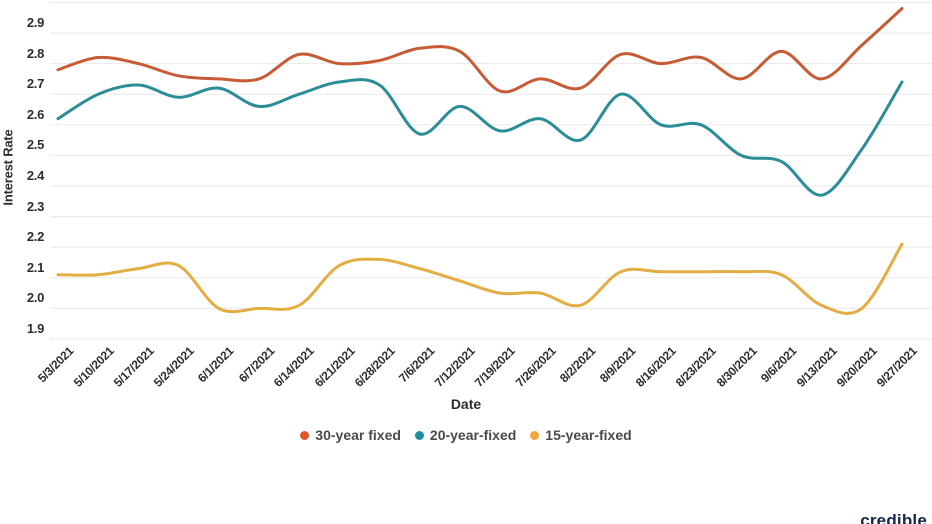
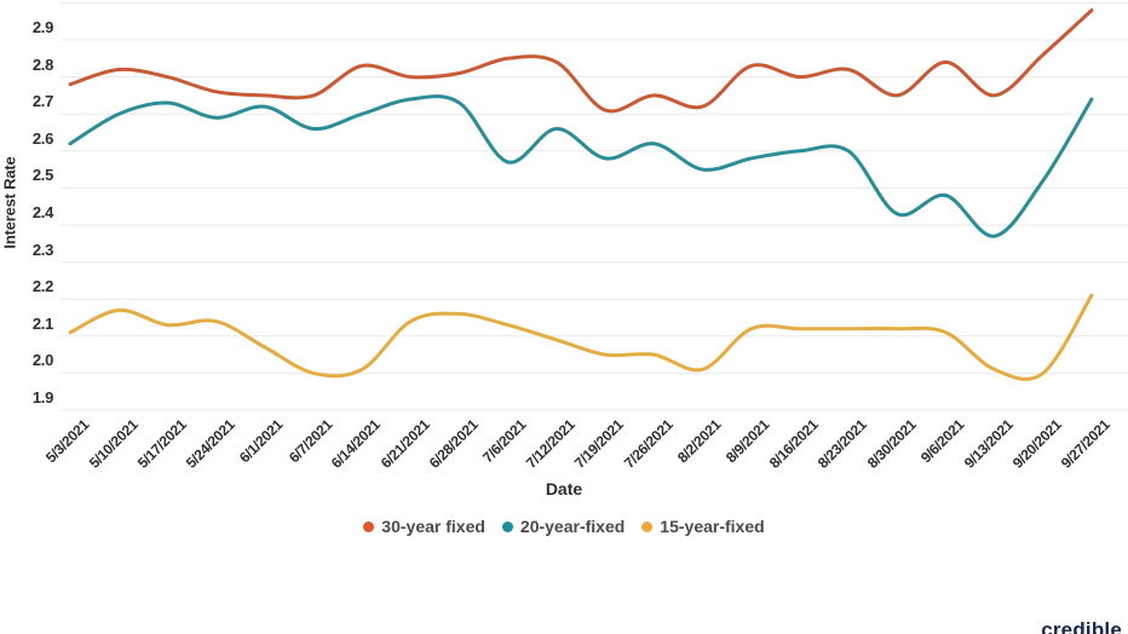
15-year-fixed/5/10/2021: 2.11 -> 2.17
15-year-fixed/6/1/2021: 2.00 -> 2.07
20-year-fixed/8/9/2021: 2.70 -> 2.58
20-year-fixed/8/30/2021: 2.50 -> 2.43
